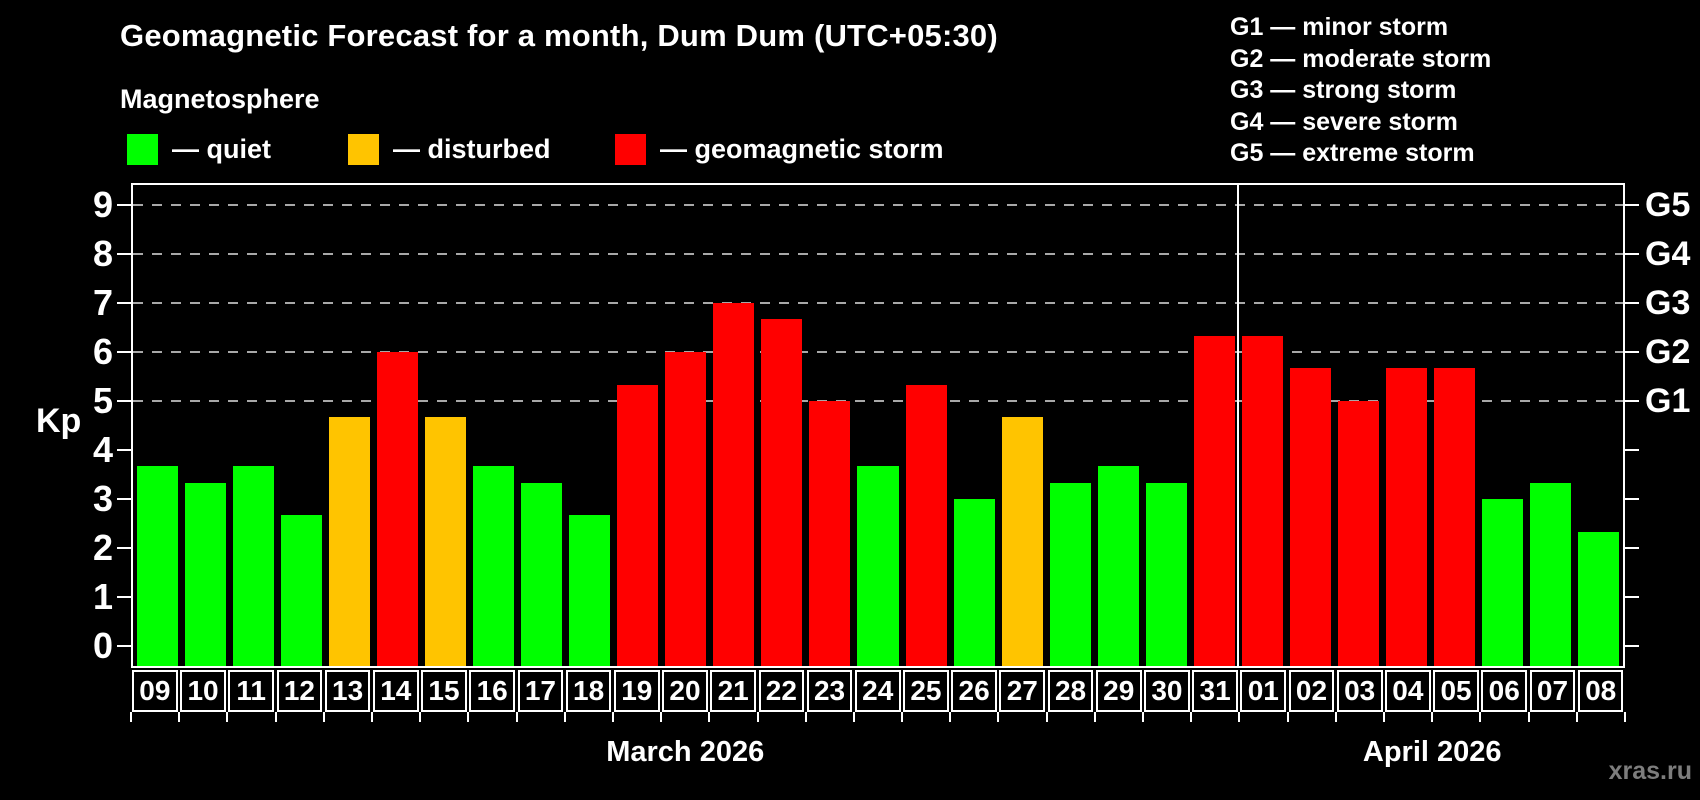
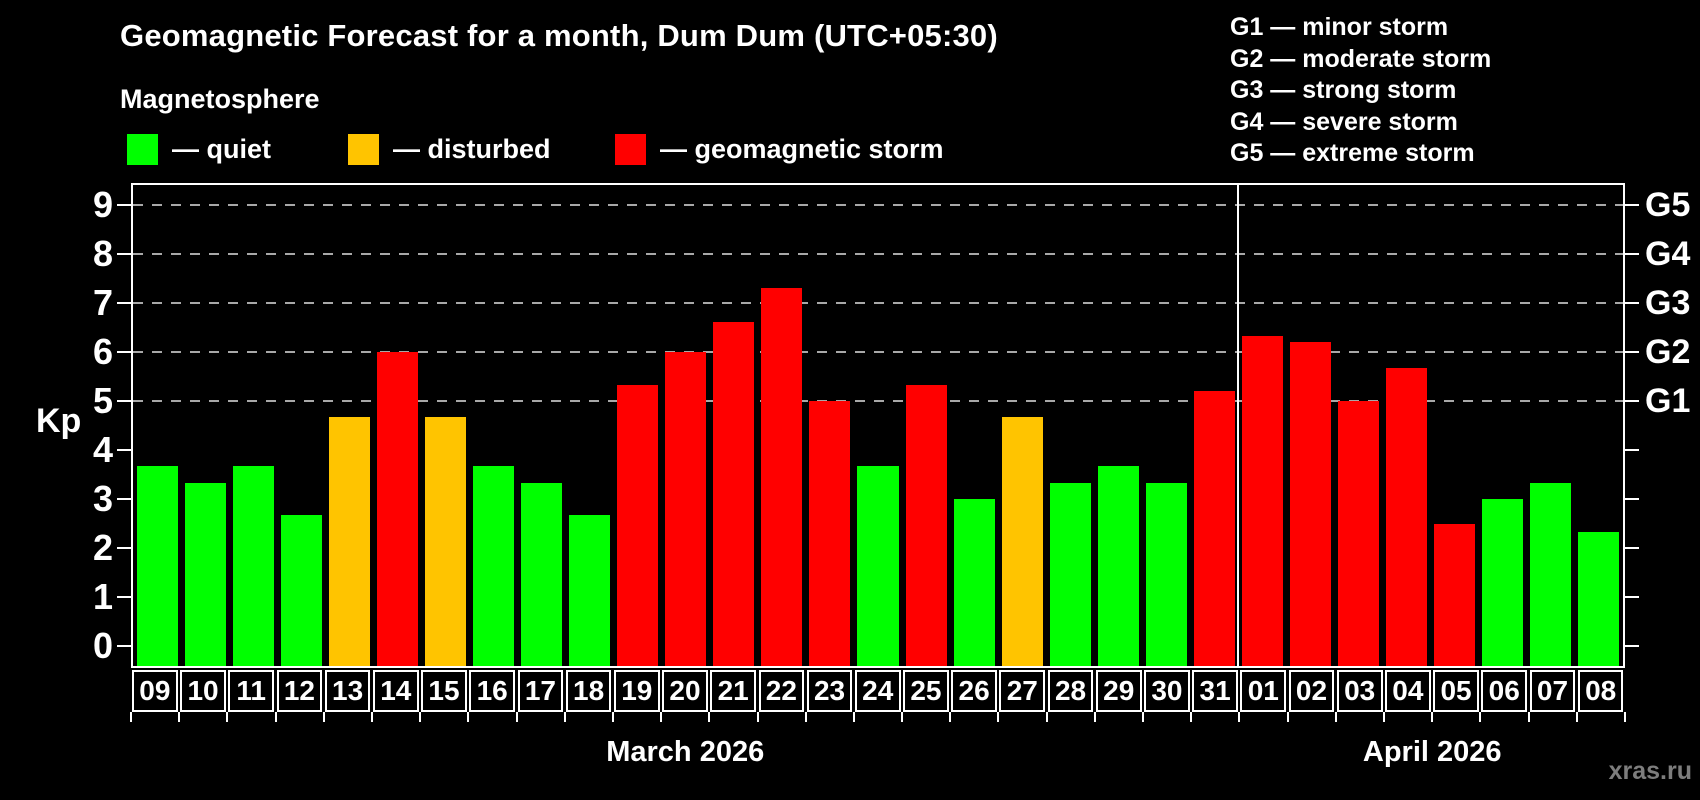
21: 7.0 -> 6.6
22: 6.7 -> 7.3
31: 6.3 -> 5.2
02: 5.7 -> 6.2
05: 5.7 -> 2.5
